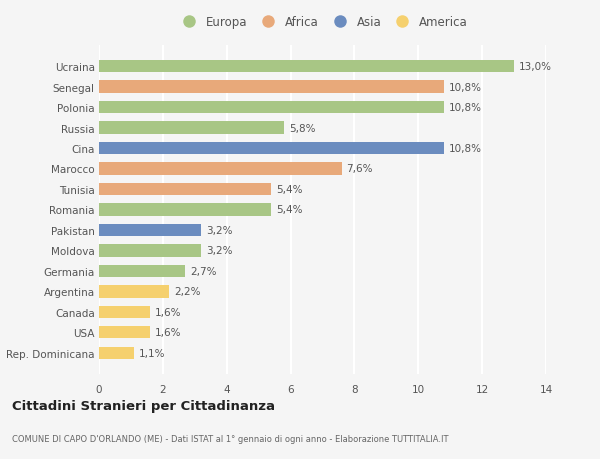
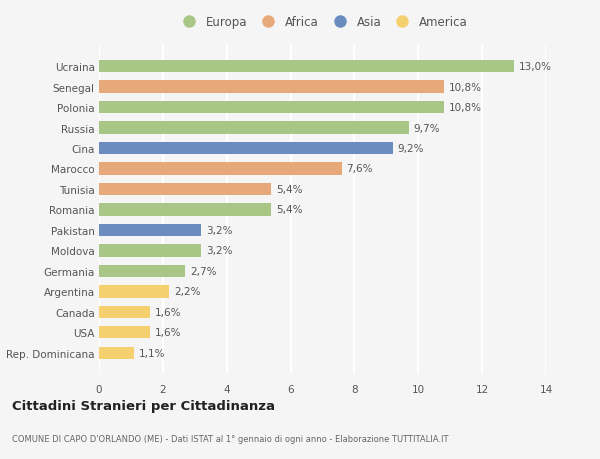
Russia: 5,8% -> 9,7%
Cina: 10,8% -> 9,2%
